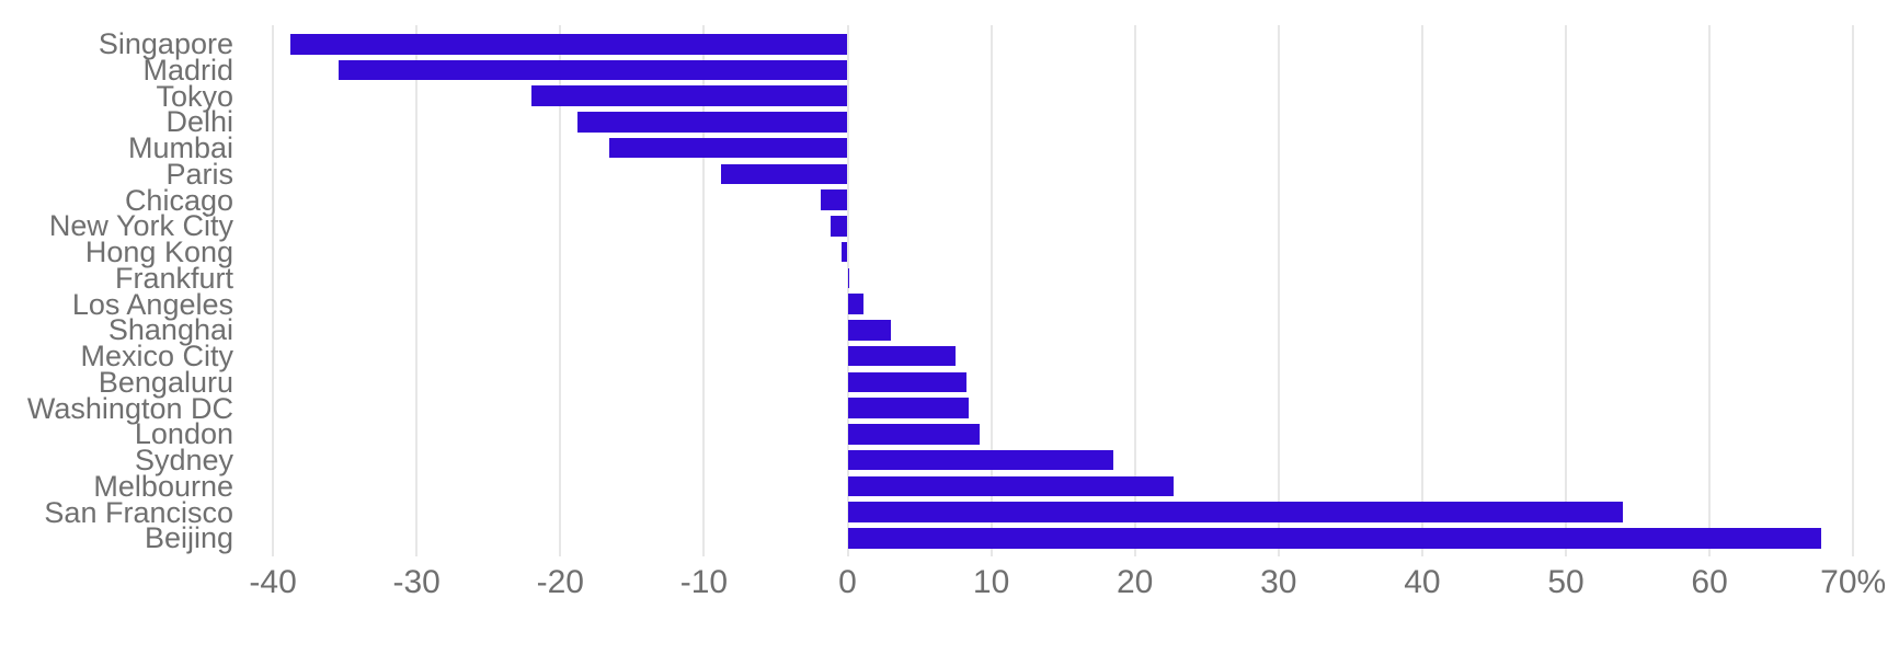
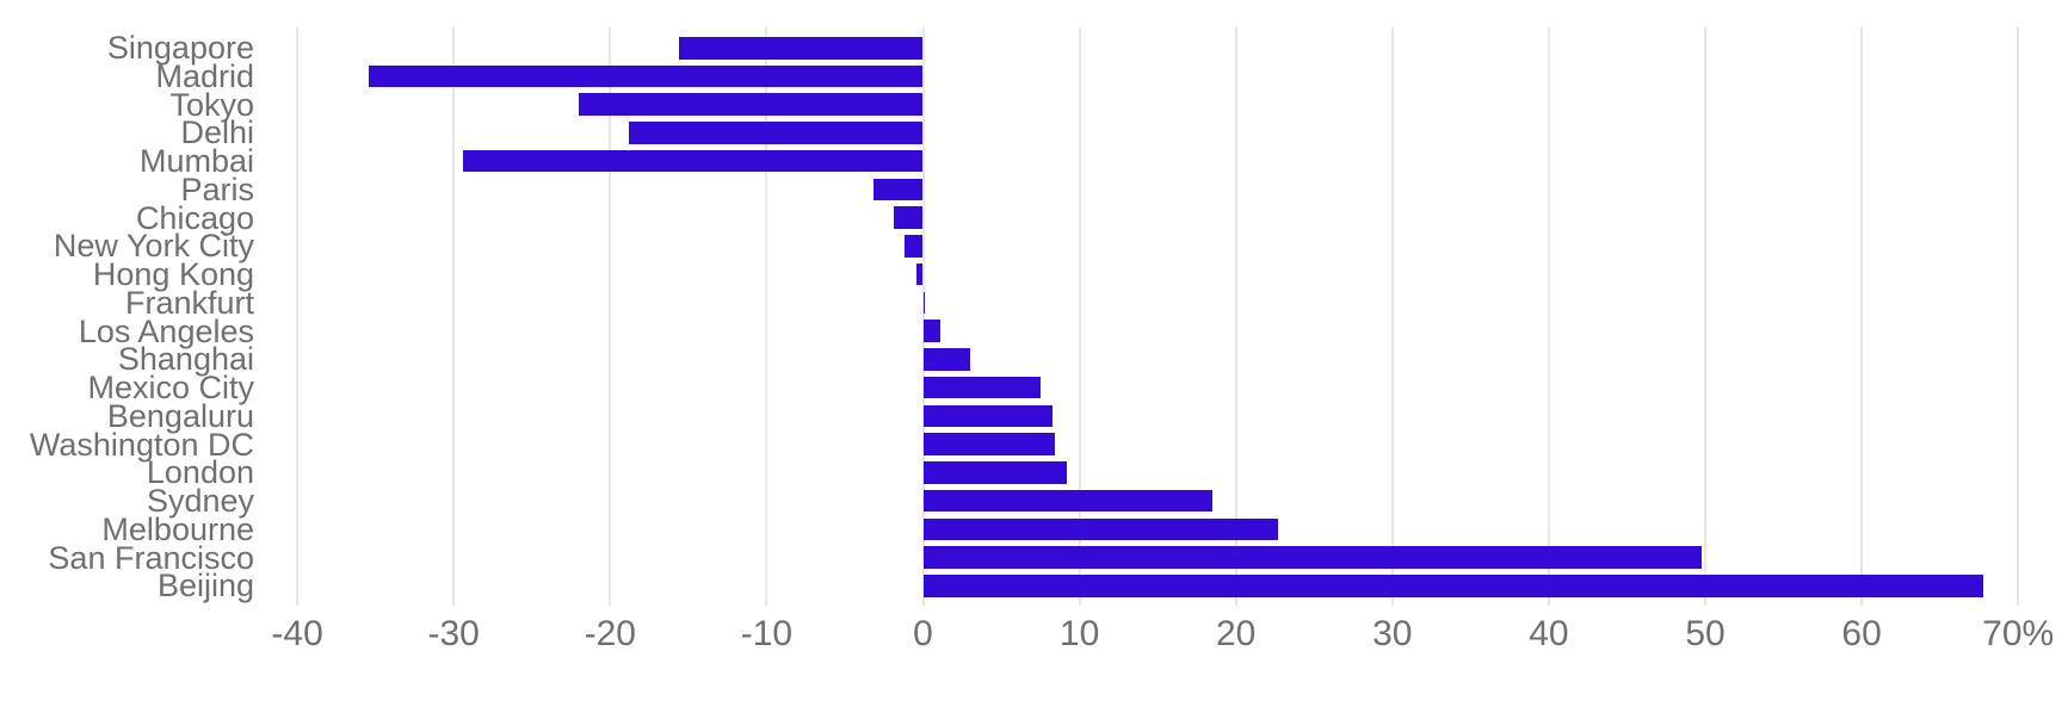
Singapore: -38.8% -> -15.6%
Mumbai: -16.6% -> -29.4%
Paris: -8.8% -> -3.2%
San Francisco: 54.0% -> 49.8%
